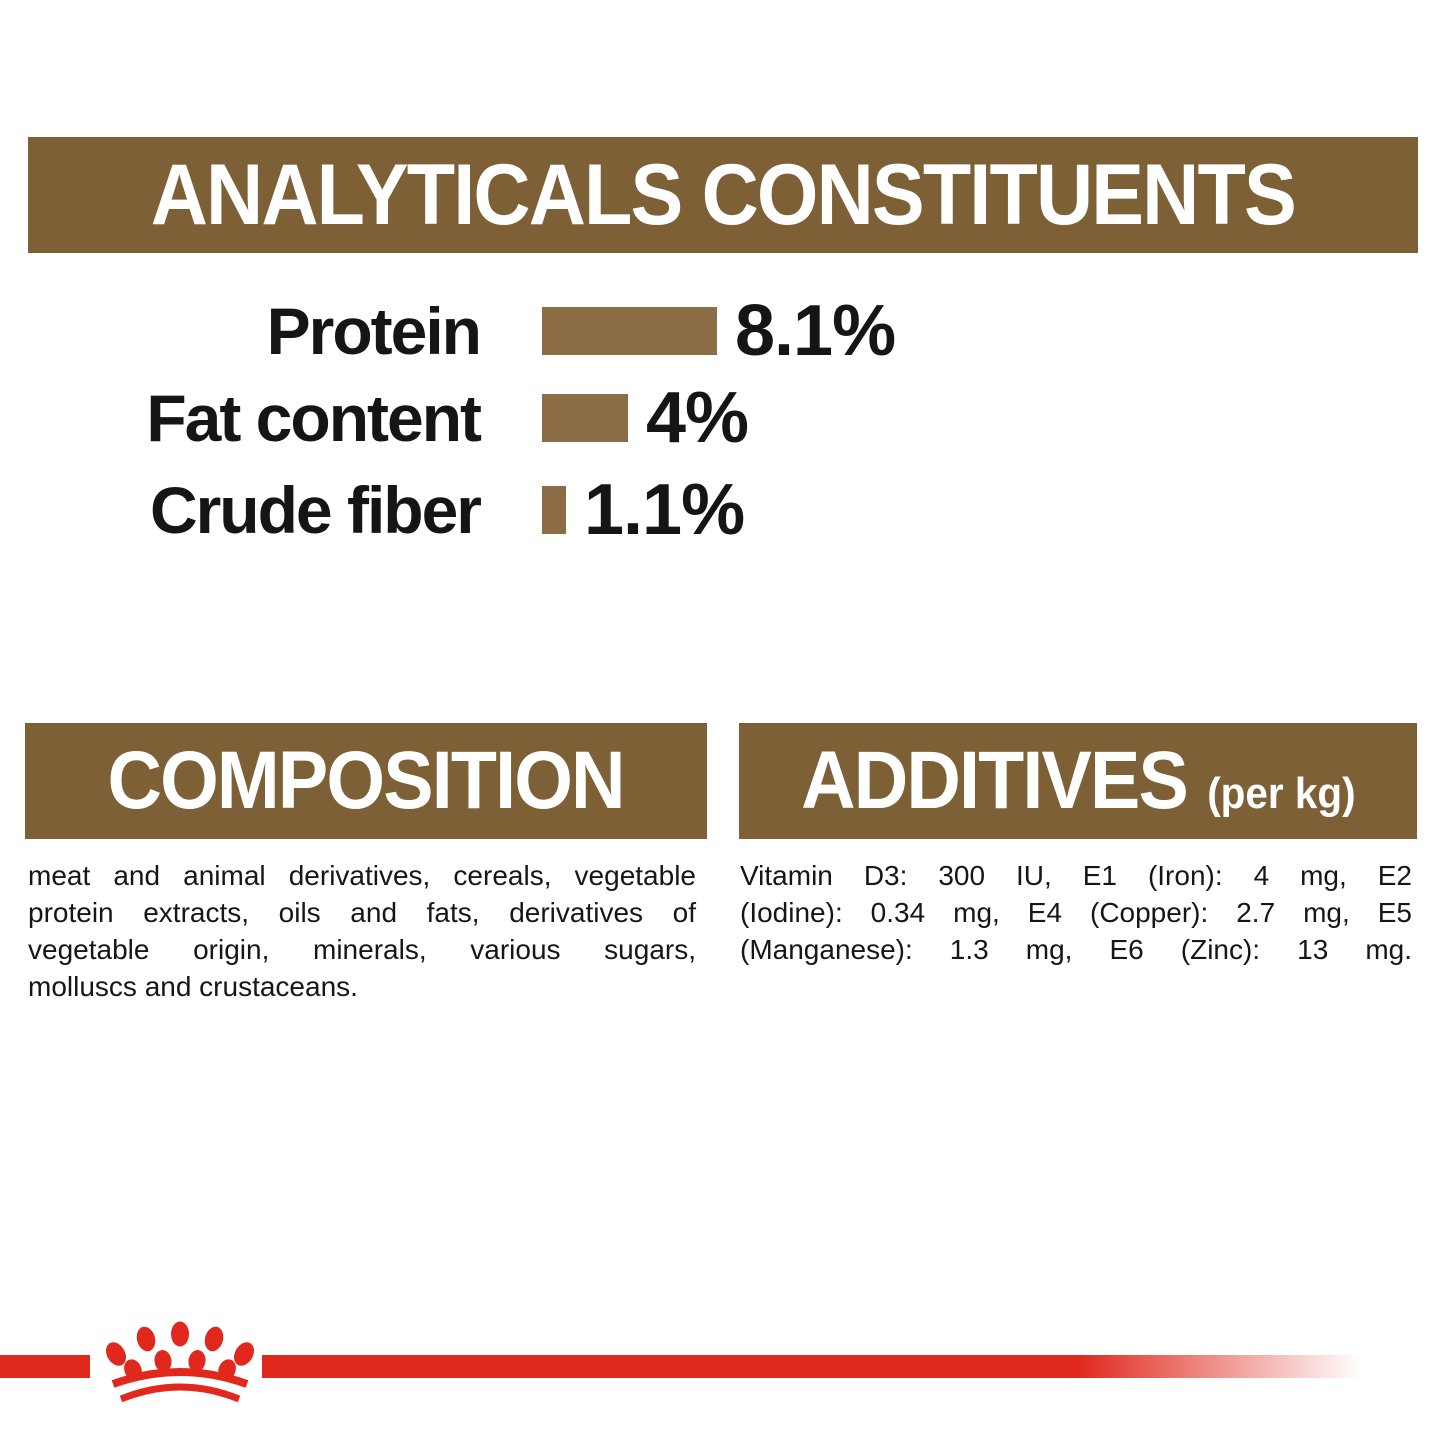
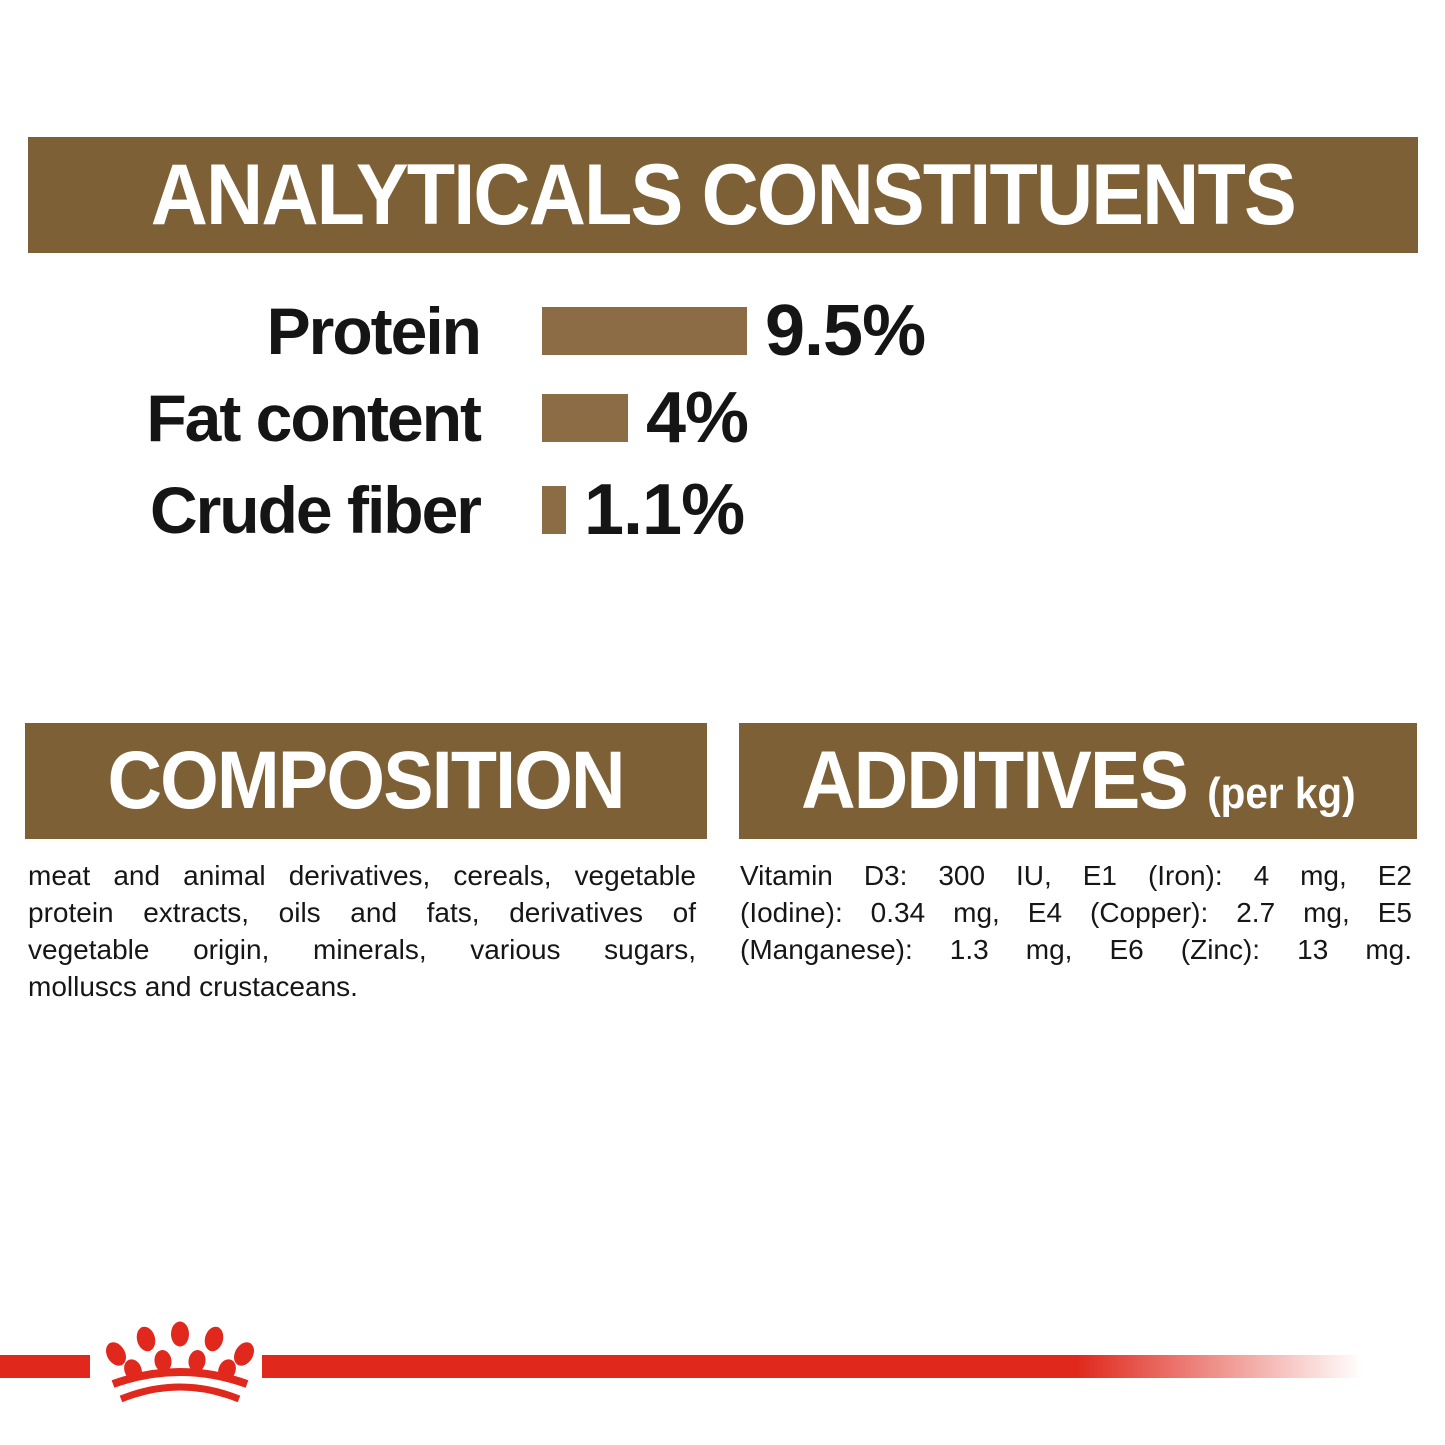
Protein: 8.1% -> 9.5%
